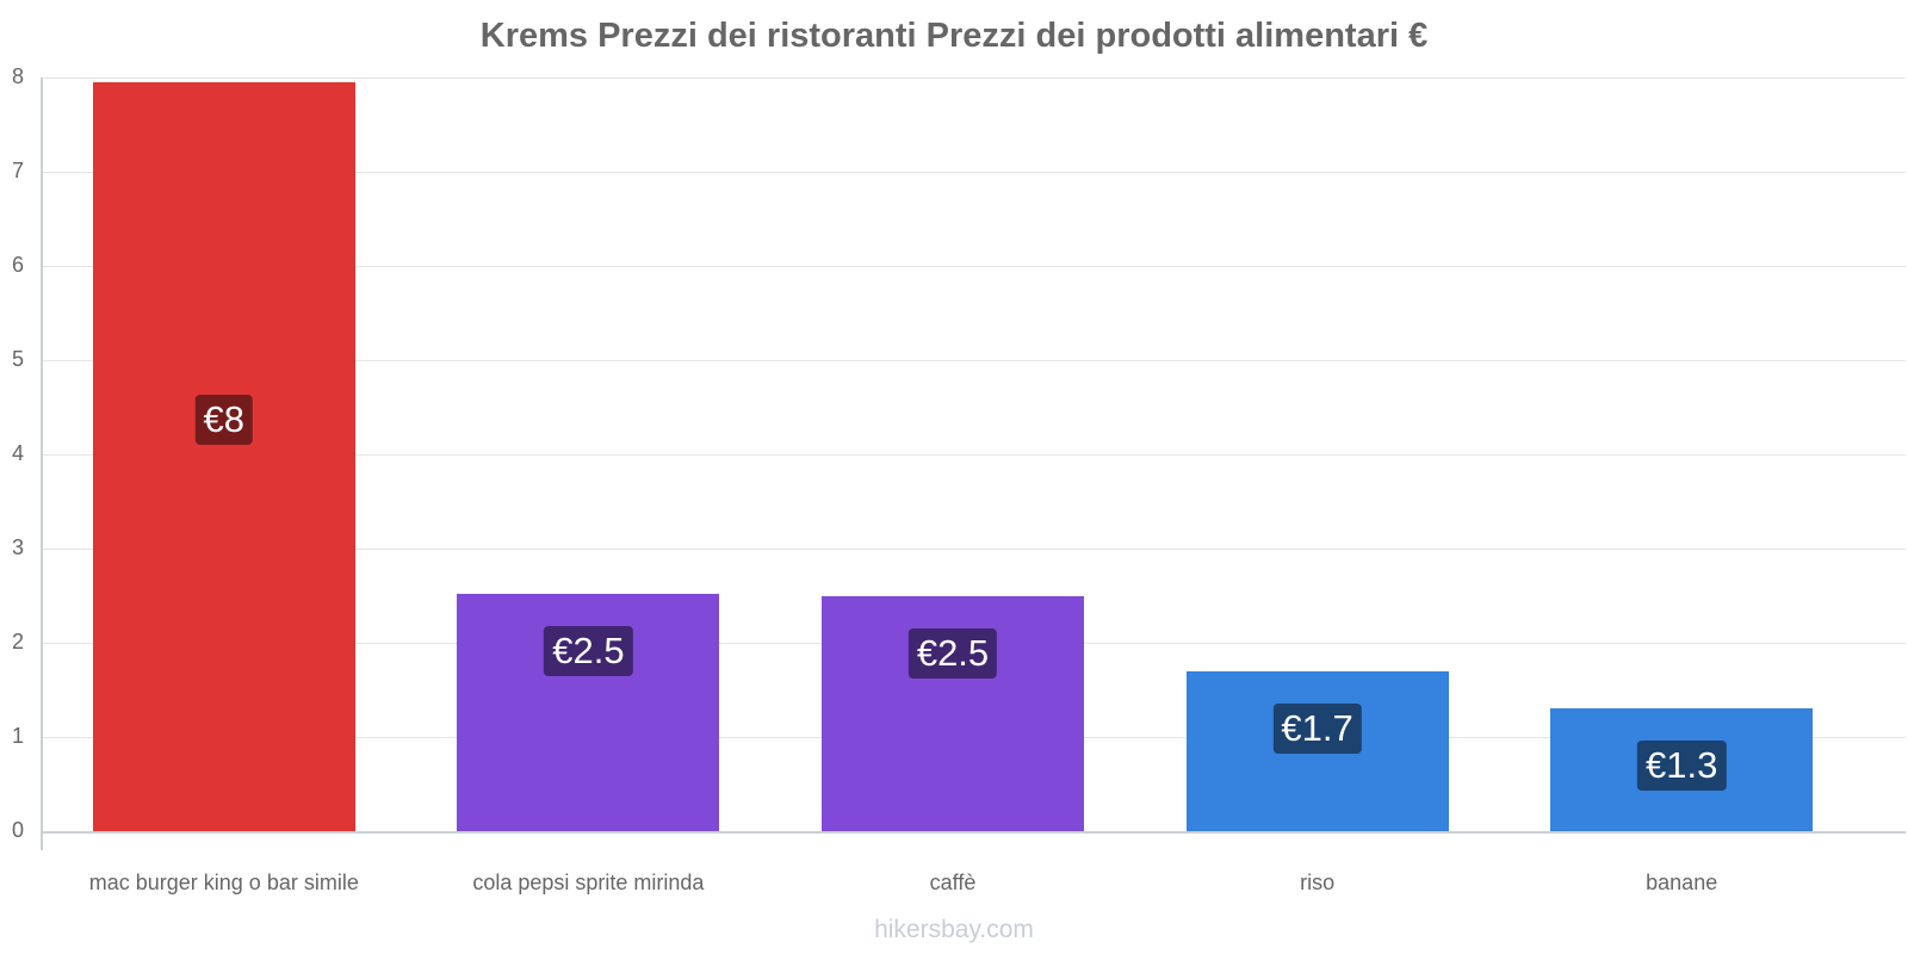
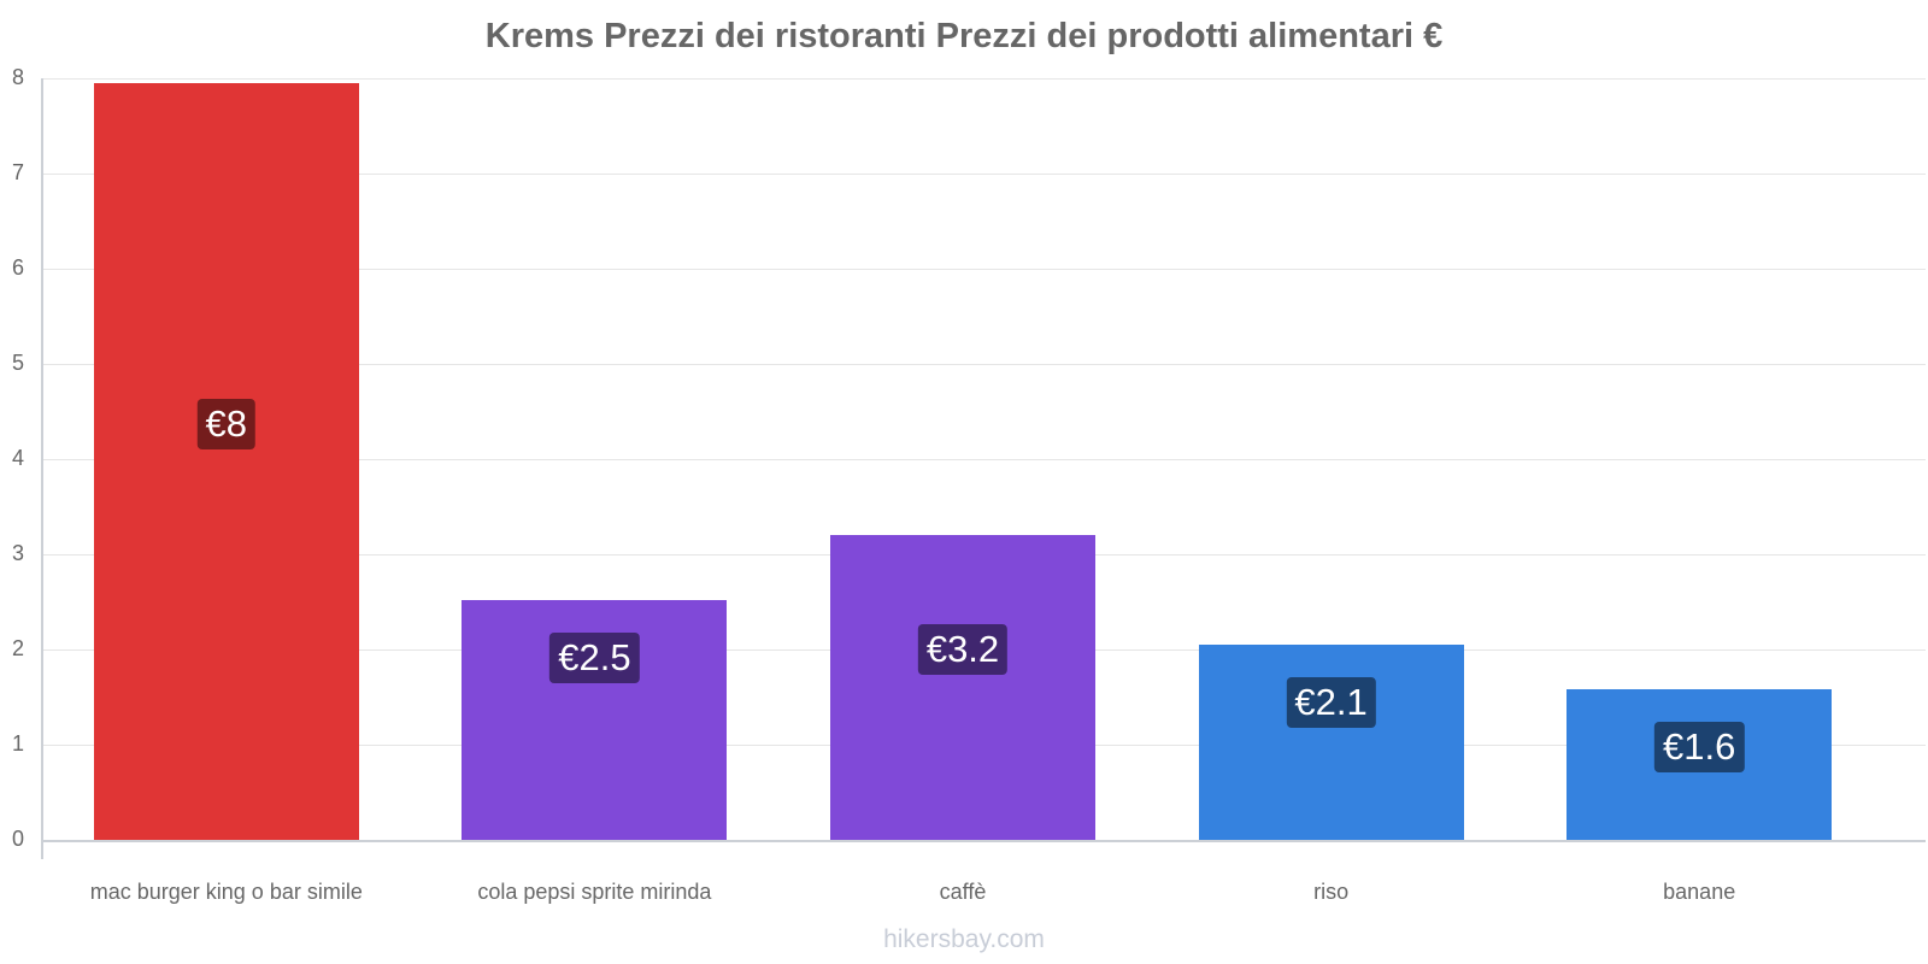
caffè: €2.5 -> €3.2
riso: €1.7 -> €2.1
banane: €1.3 -> €1.6
